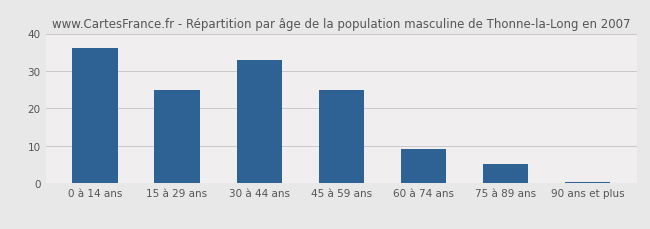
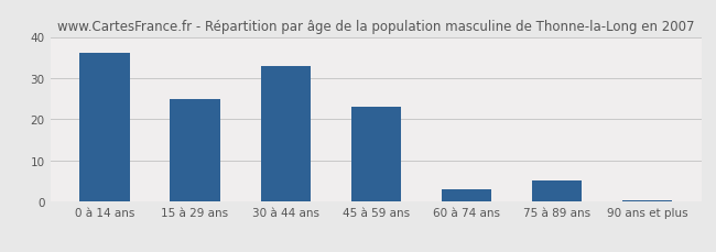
45 à 59 ans: 25.0 -> 23.0
60 à 74 ans: 9.0 -> 3.0
